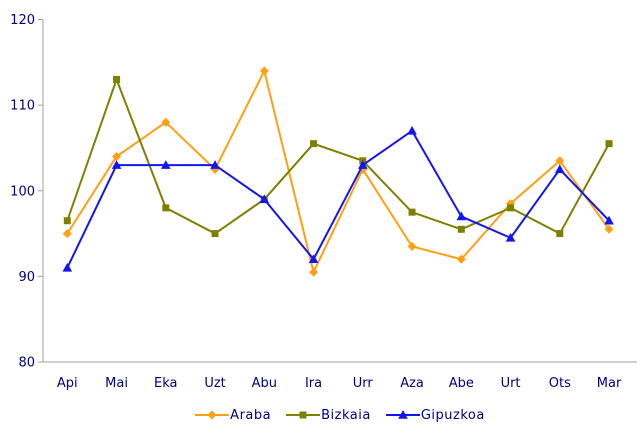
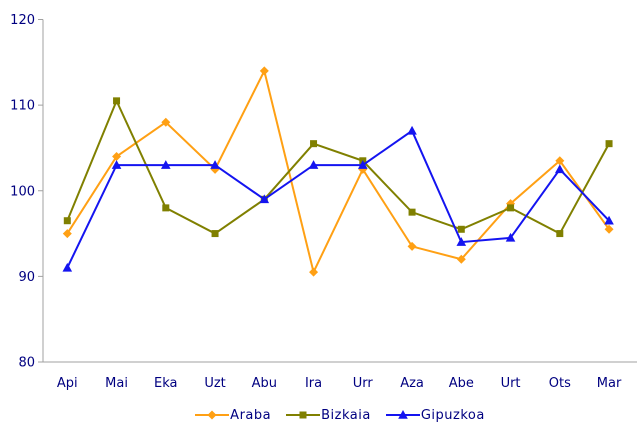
Bizkaia/Mai: 113 -> 110
Gipuzkoa/Ira: 92 -> 103
Gipuzkoa/Abe: 97 -> 94
